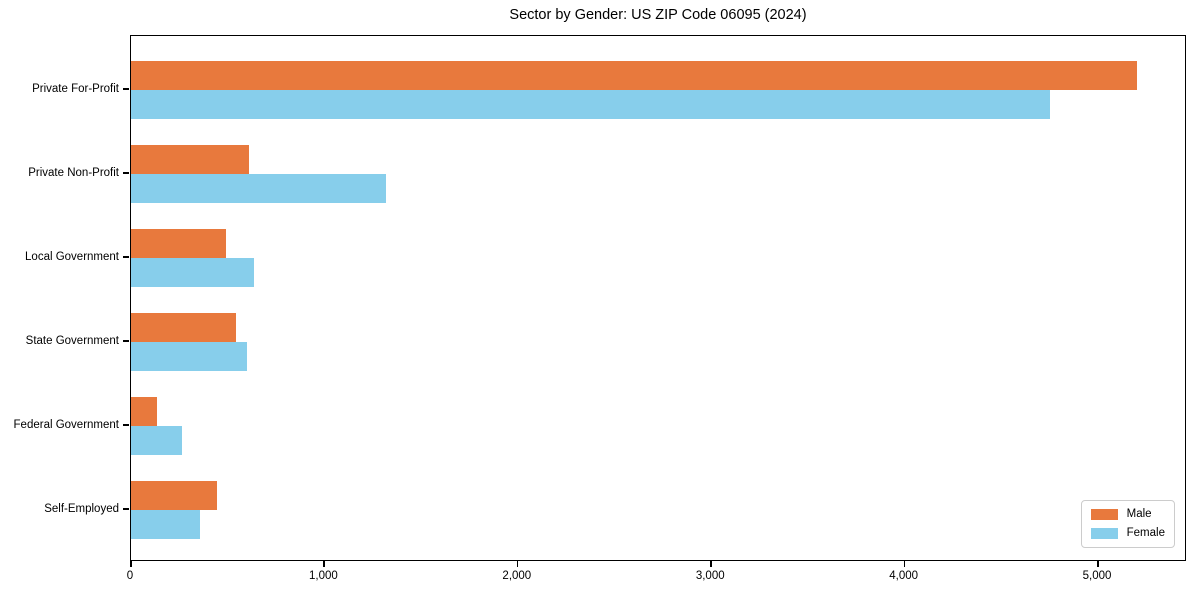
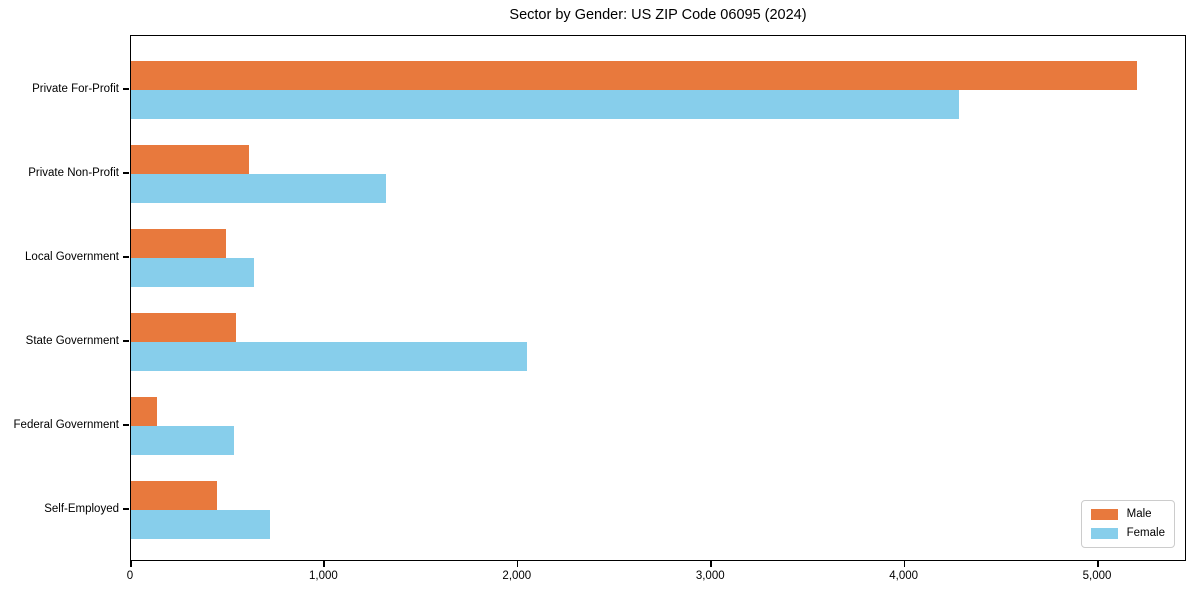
Female/Private For-Profit: 4750 -> 4280
Female/State Government: 600 -> 2050
Female/Federal Government: 260 -> 530
Female/Self-Employed: 360 -> 720
